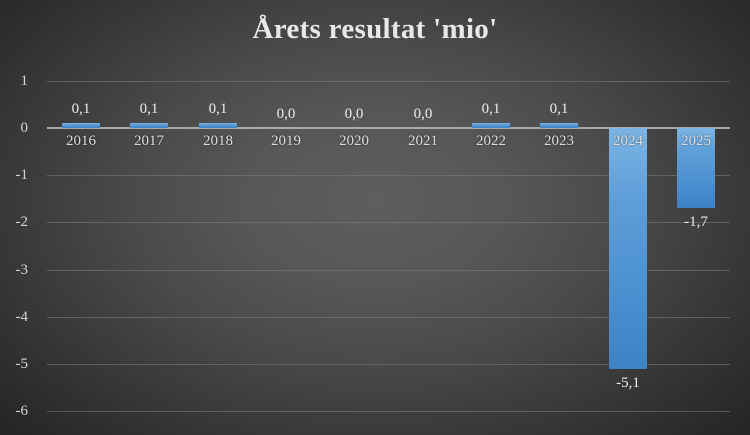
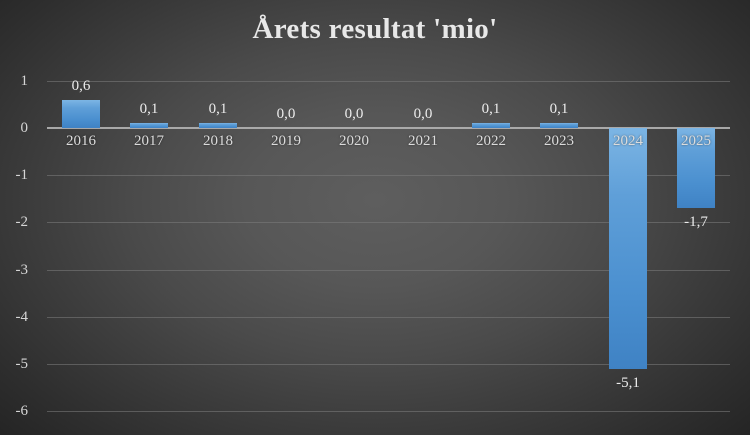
2016: 0,1 -> 0,6
